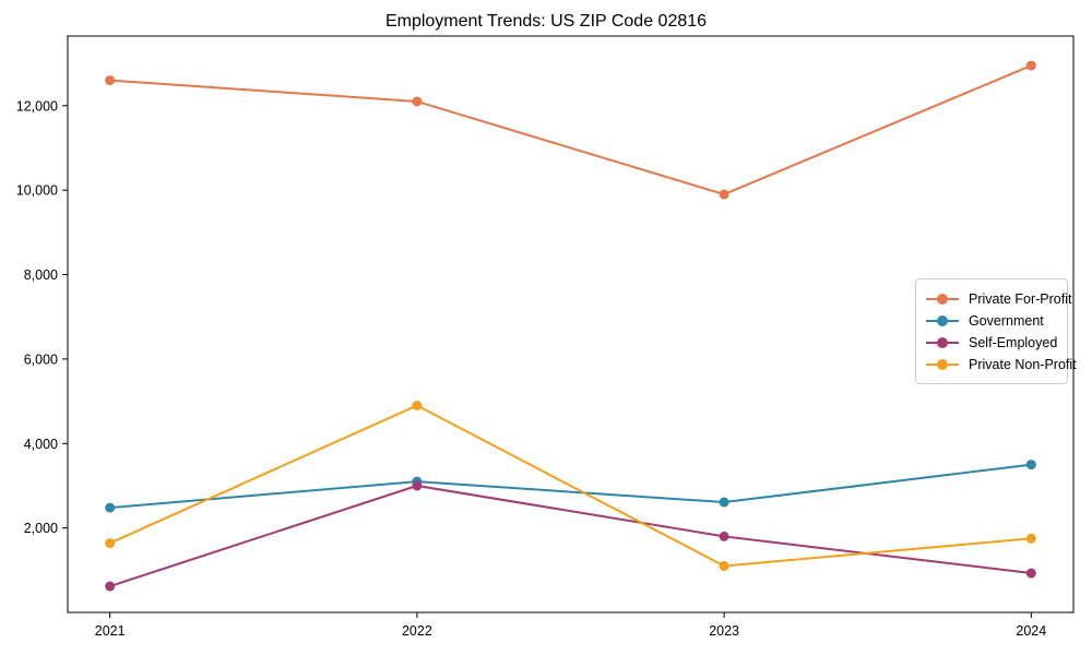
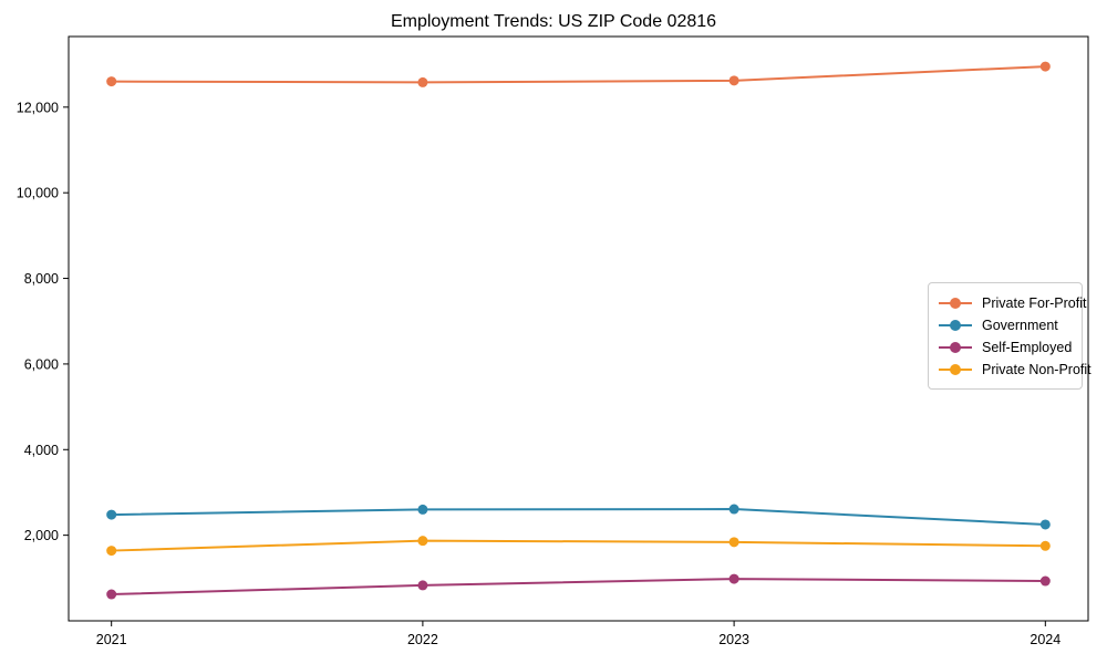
Private For-Profit/2022: 12100 -> 12600
Government/2022: 3100 -> 2600
Self-Employed/2022: 3000 -> 800
Private Non-Profit/2022: 4900 -> 1900
Private For-Profit/2023: 9900 -> 12600
Self-Employed/2023: 1800 -> 1000
Private Non-Profit/2023: 1100 -> 1800
Government/2024: 3500 -> 2200
